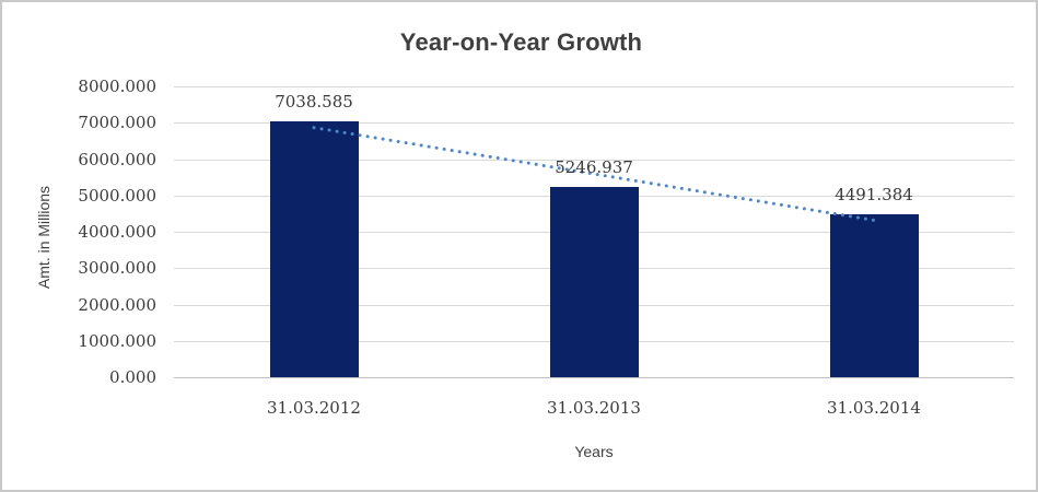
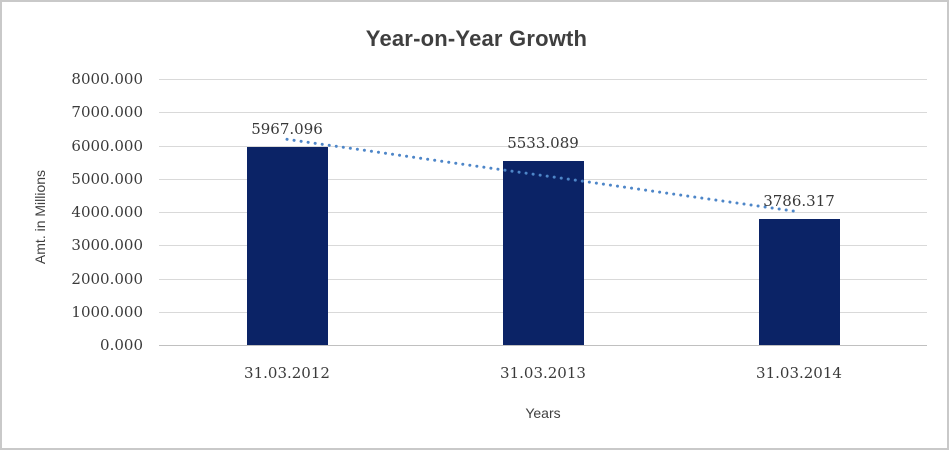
31.03.2012: 7038.585 -> 5967.096
31.03.2013: 5246.937 -> 5533.089
31.03.2014: 4491.384 -> 3786.317
